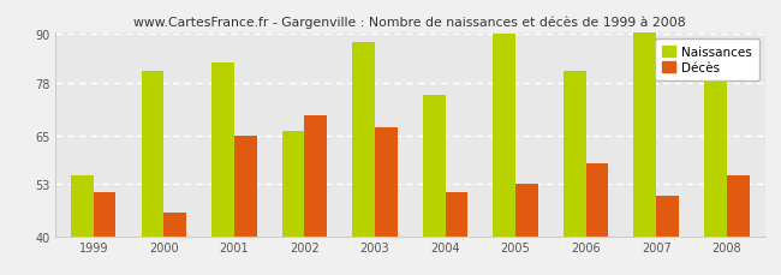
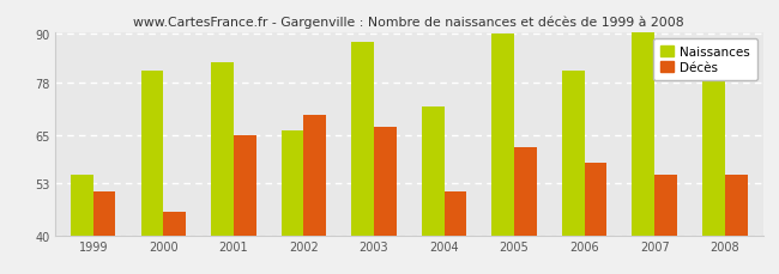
Naissances/2004: 75 -> 72
Décès/2005: 53 -> 62
Décès/2007: 50 -> 55
